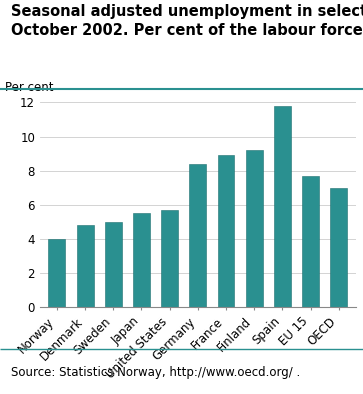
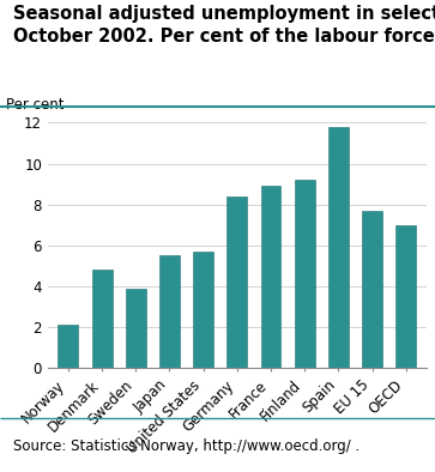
Norway: 4.0 -> 2.1
Sweden: 5.0 -> 3.9
